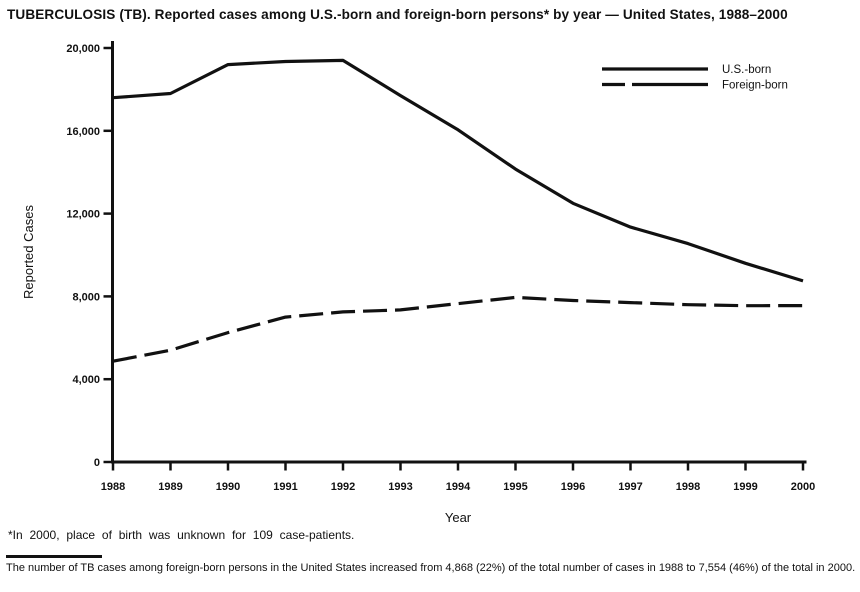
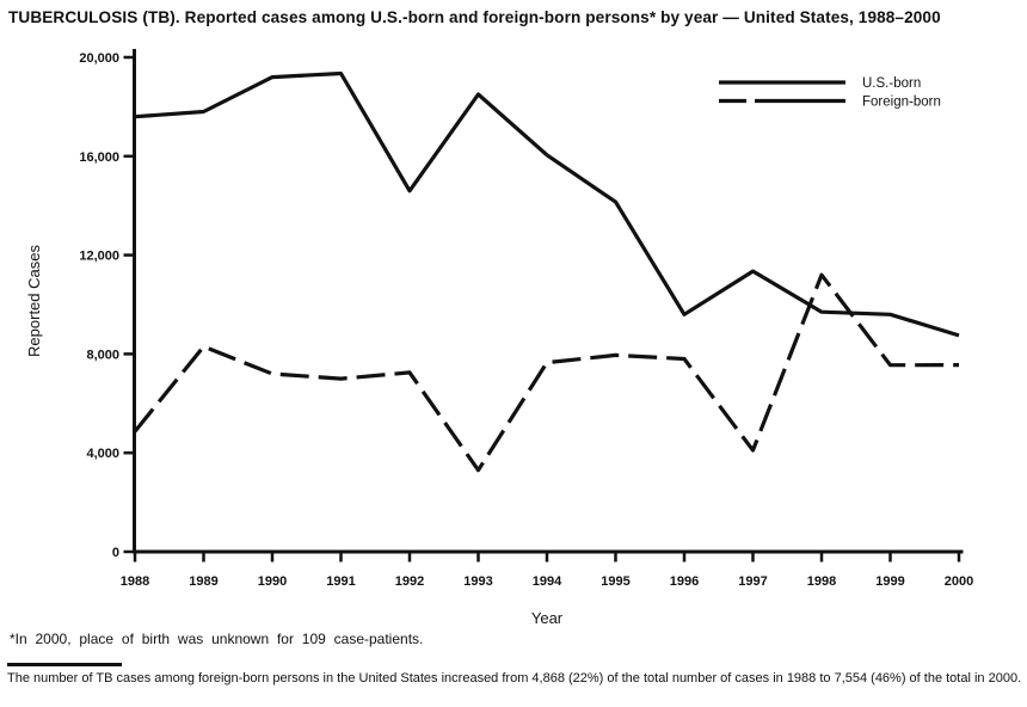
Foreign-born/1989: 5400 -> 8300
Foreign-born/1990: 6200 -> 7200
U.S.-born/1992: 19400 -> 14600
U.S.-born/1993: 17700 -> 18500
Foreign-born/1993: 7400 -> 3300
U.S.-born/1996: 12500 -> 9600
Foreign-born/1997: 7700 -> 4100
U.S.-born/1998: 10600 -> 9700
Foreign-born/1998: 7600 -> 11200
